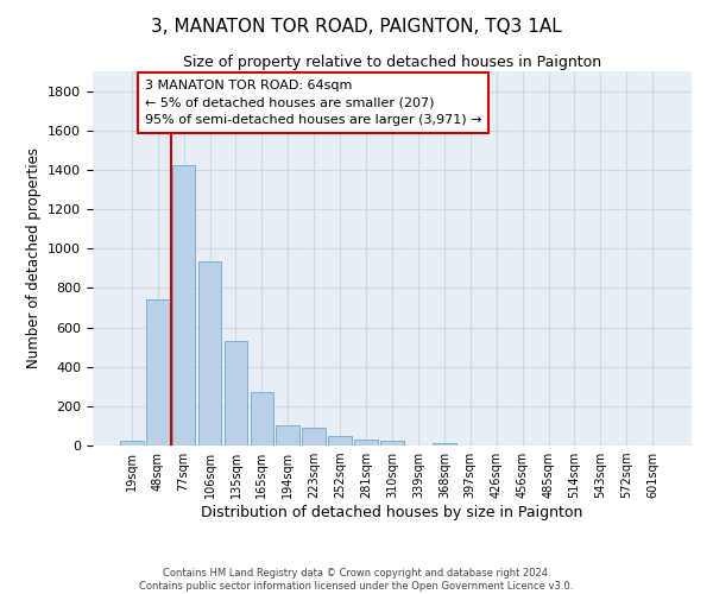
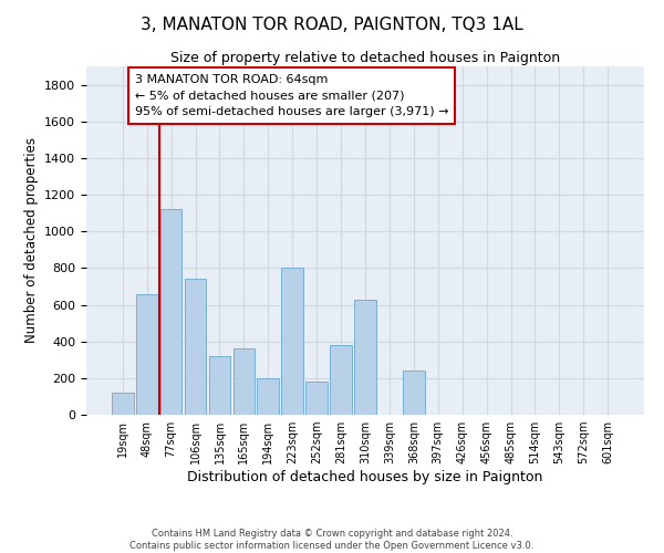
19sqm: 20 -> 120
48sqm: 740 -> 660
77sqm: 1420 -> 1120
106sqm: 940 -> 740
135sqm: 530 -> 320
165sqm: 270 -> 360
194sqm: 100 -> 200
223sqm: 90 -> 800
252sqm: 50 -> 180
281sqm: 30 -> 380
310sqm: 20 -> 630
368sqm: 20 -> 240
